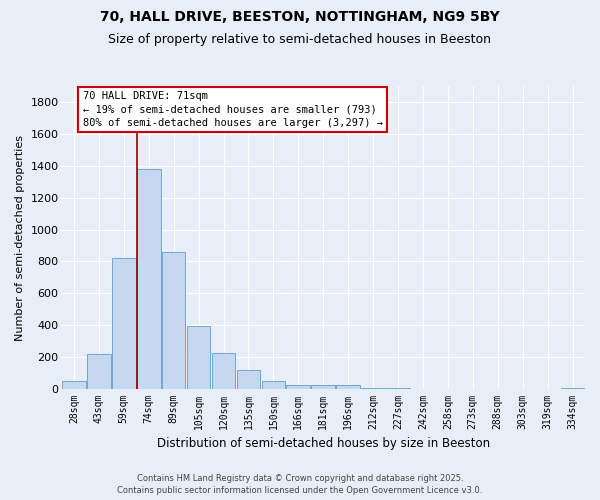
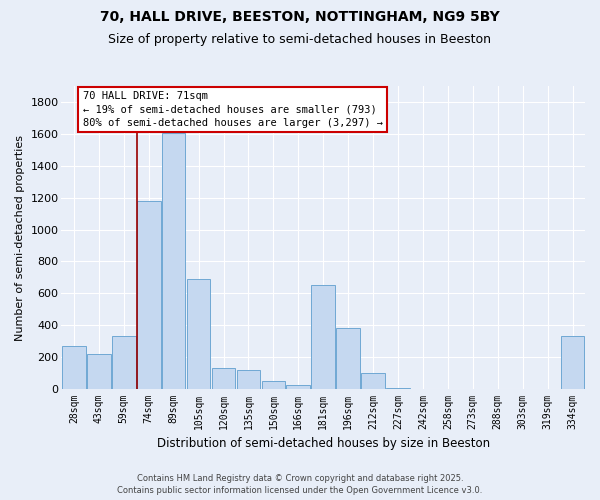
28sqm: 50 -> 270
59sqm: 820 -> 330
74sqm: 1380 -> 1180
89sqm: 860 -> 1610
105sqm: 400 -> 690
120sqm: 220 -> 130
181sqm: 20 -> 650
196sqm: 20 -> 380
212sqm: 0 -> 100
334sqm: 0 -> 330
